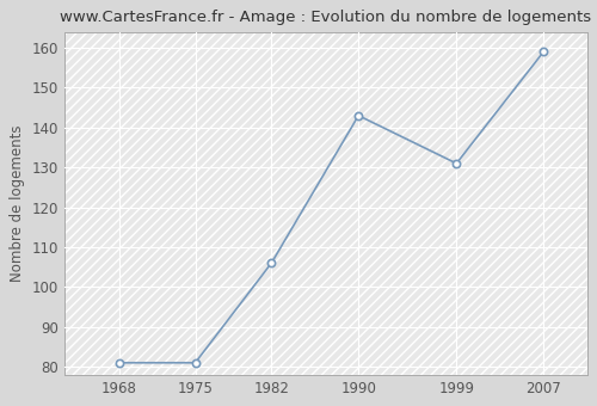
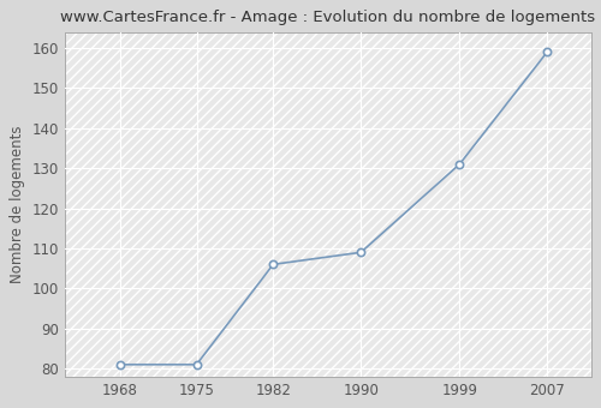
1990: 143 -> 109
